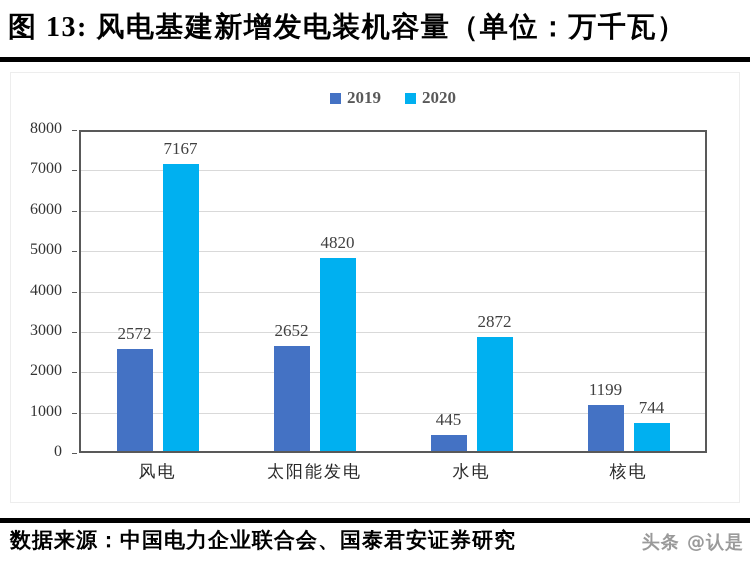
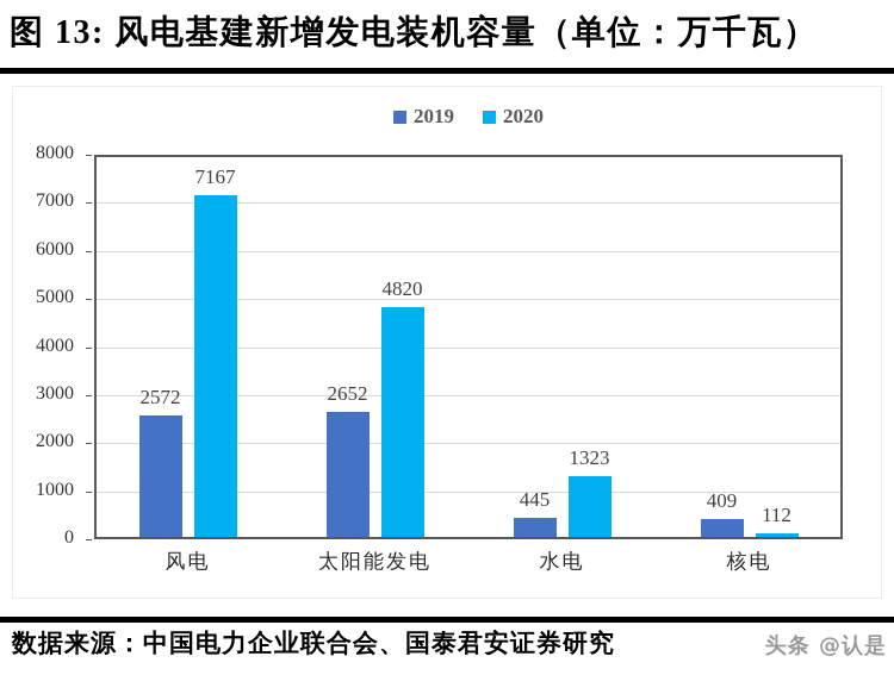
2020/水电: 2872 -> 1323
2019/核电: 1199 -> 409
2020/核电: 744 -> 112
